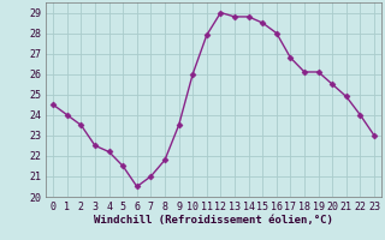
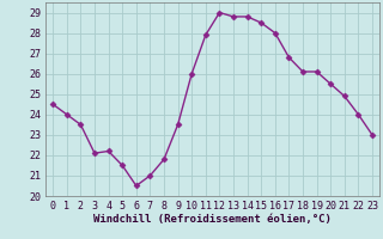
3: 22.5 -> 22.1
